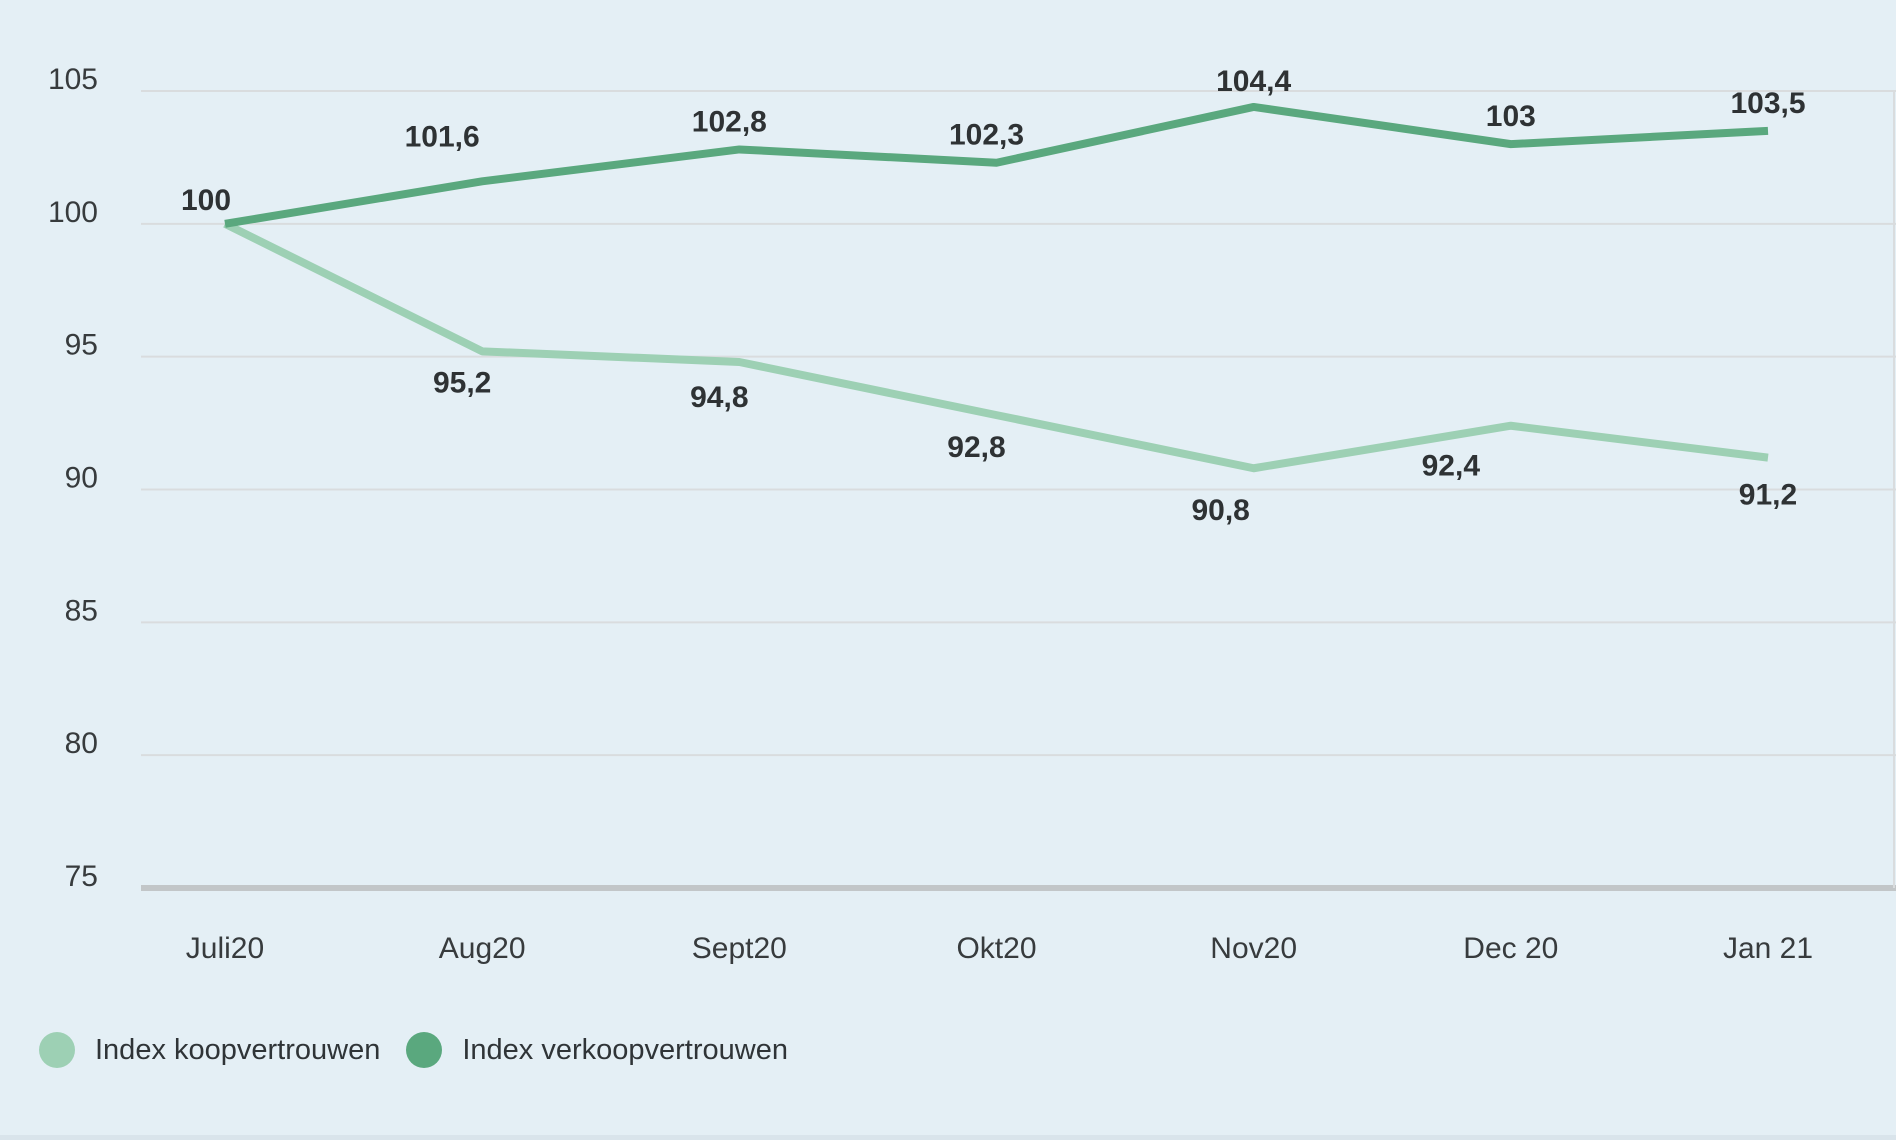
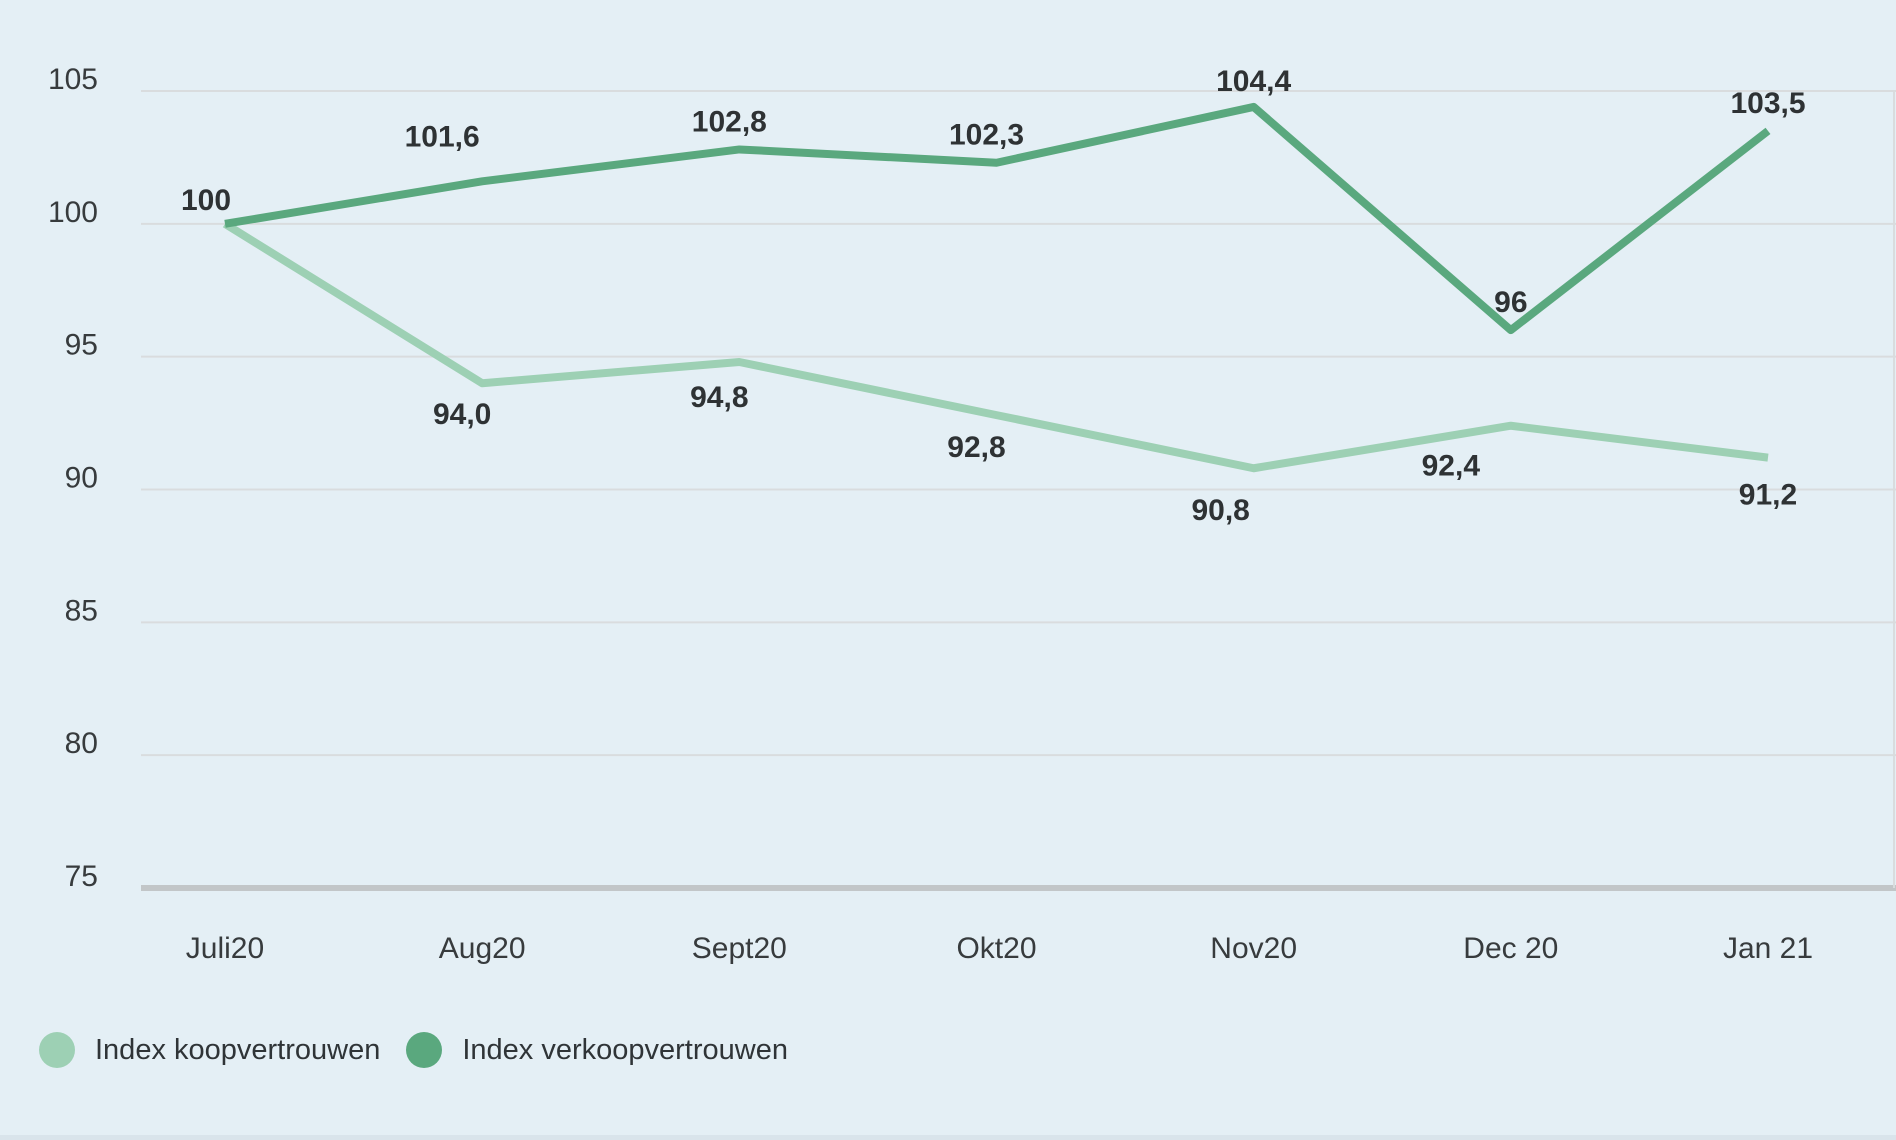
Index koopvertrouwen/Aug20: 95,2 -> 94,0
Index verkoopvertrouwen/Dec 20: 103 -> 96
